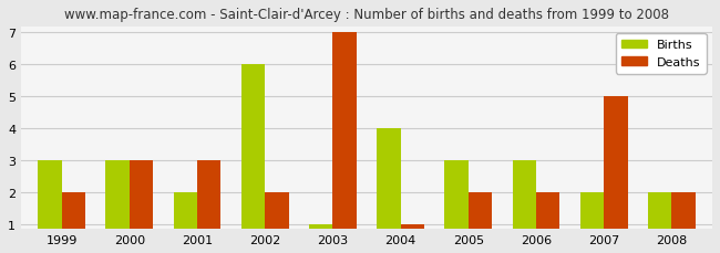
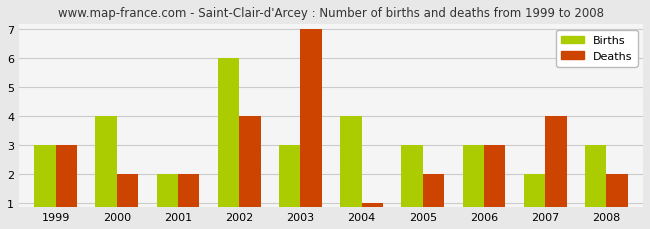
Deaths/1999: 2 -> 3
Births/2000: 3 -> 4
Deaths/2000: 3 -> 2
Deaths/2001: 3 -> 2
Deaths/2002: 2 -> 4
Births/2003: 1 -> 3
Deaths/2006: 2 -> 3
Deaths/2007: 5 -> 4
Births/2008: 2 -> 3
